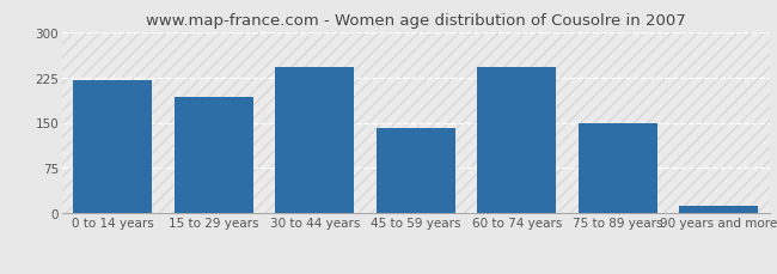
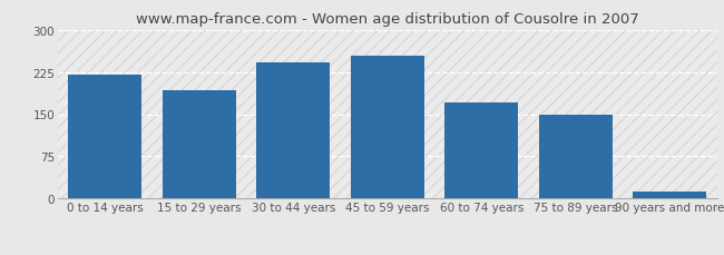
45 to 59 years: 142 -> 253
60 to 74 years: 242 -> 170
